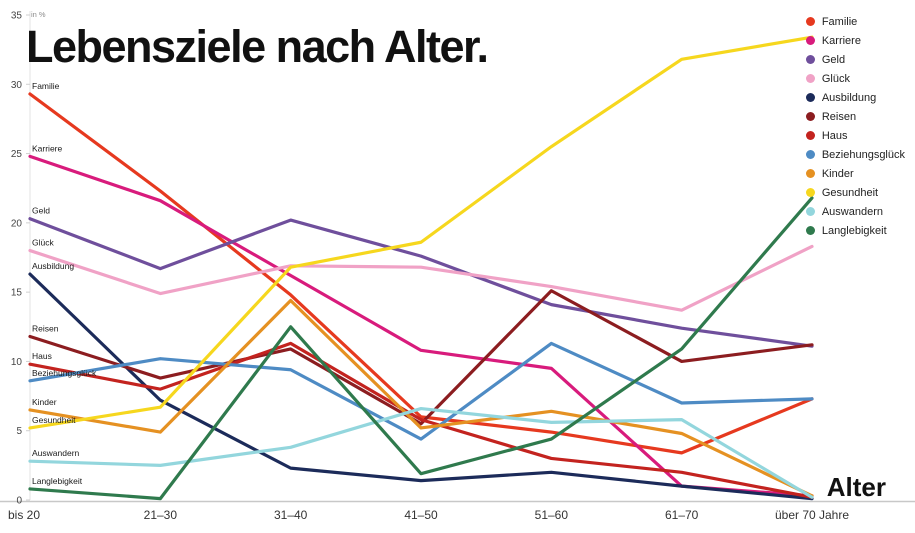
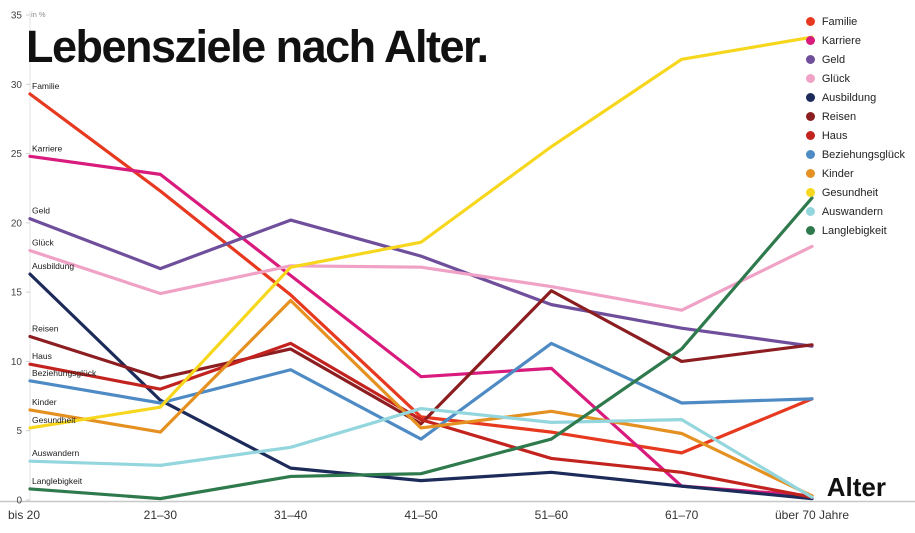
Karriere/21–30: 21.6 -> 23.5
Beziehungsglück/21–30: 10.2 -> 7.0
Langlebigkeit/31–40: 12.5 -> 1.7
Karriere/41–50: 10.8 -> 8.9
